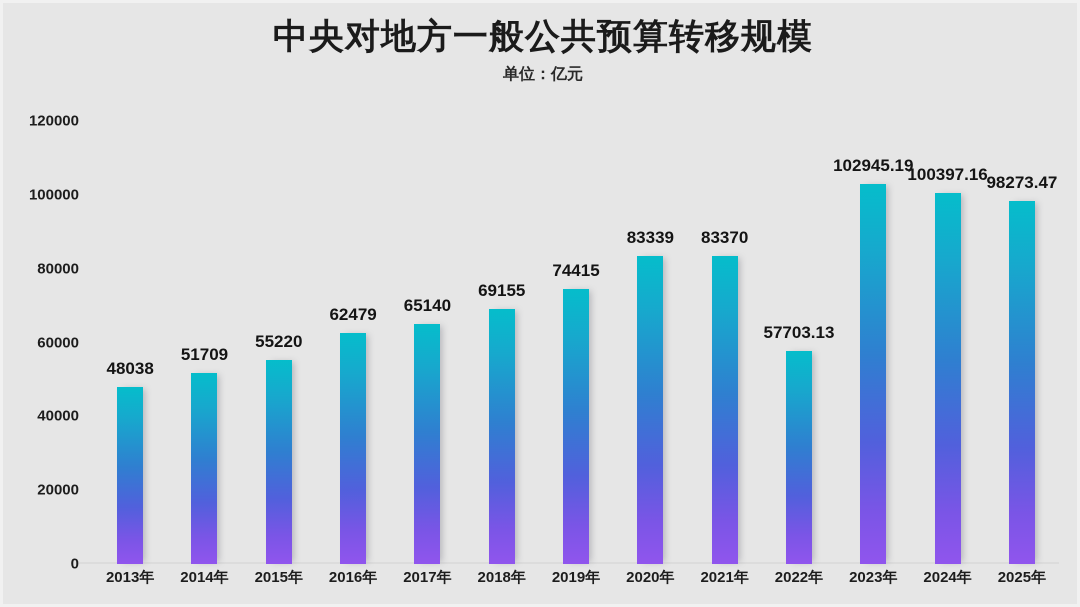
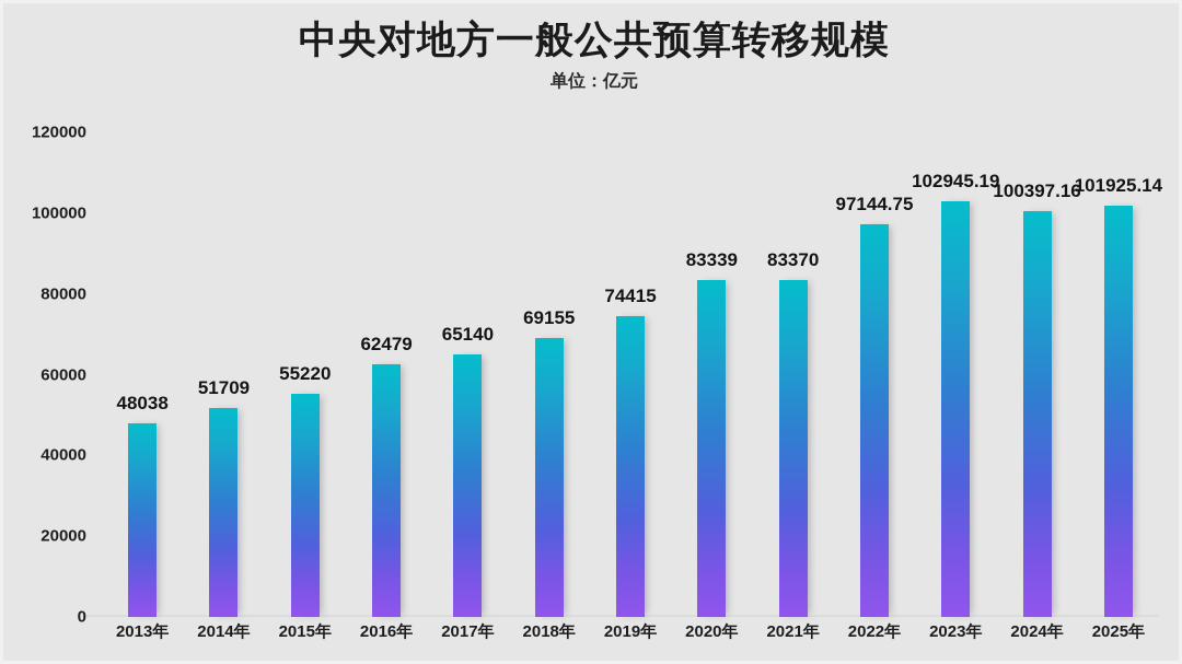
2022年: 57703.13 -> 97144.75
2025年: 98273.47 -> 101925.14
